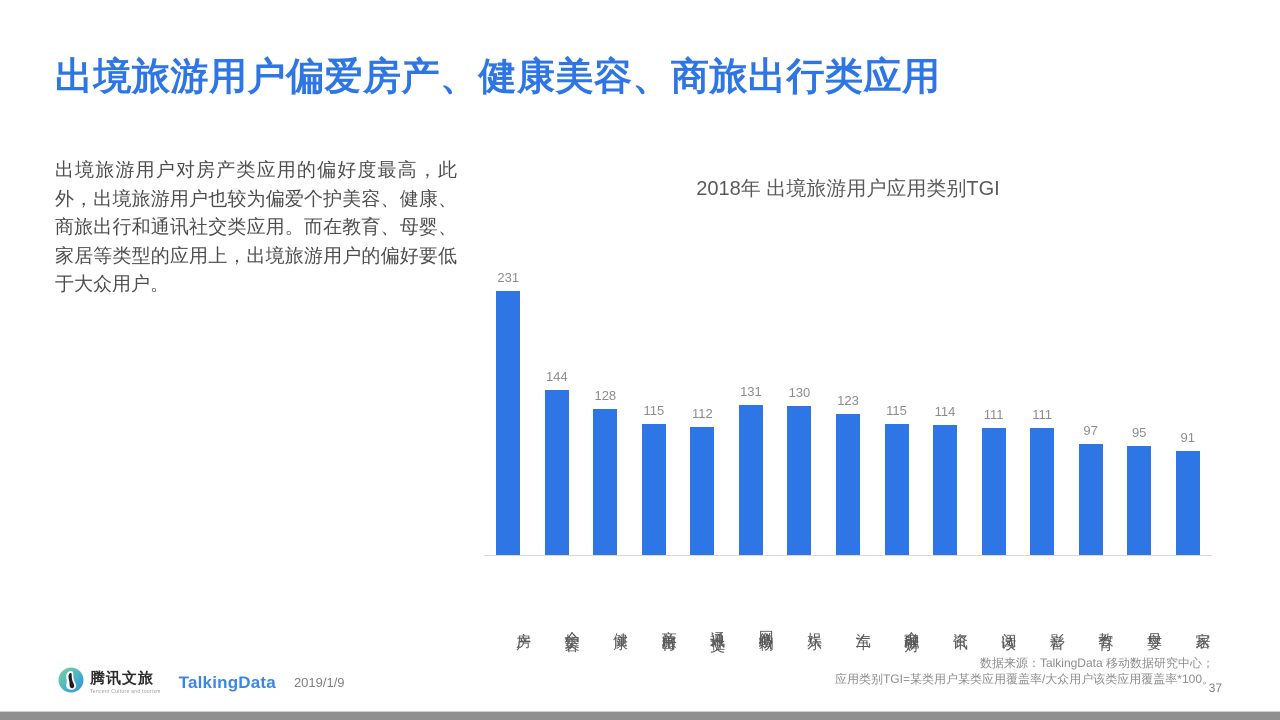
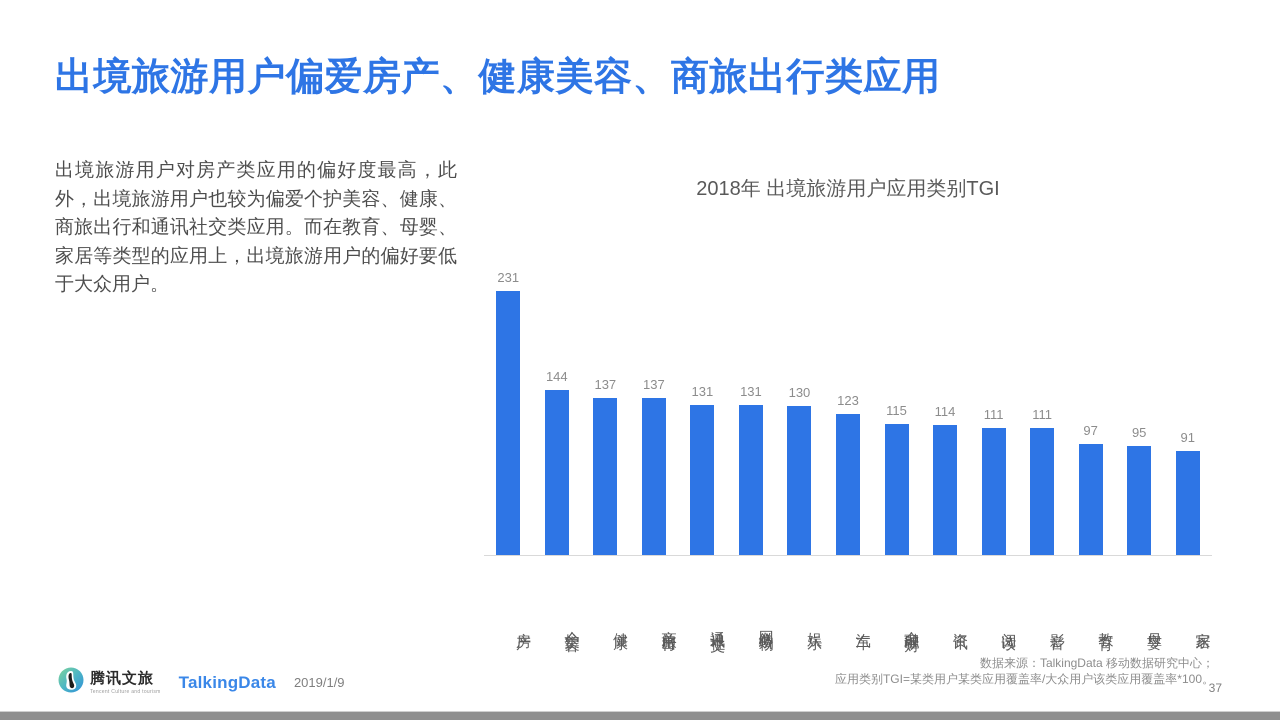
健康: 128 -> 137
商旅出行: 115 -> 137
通讯社交: 112 -> 131
